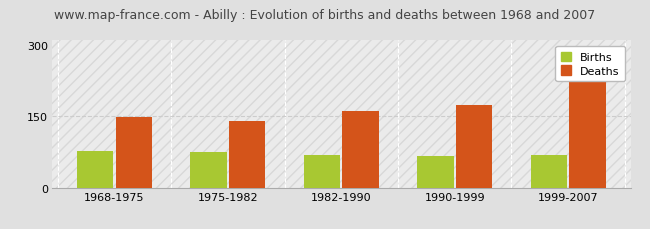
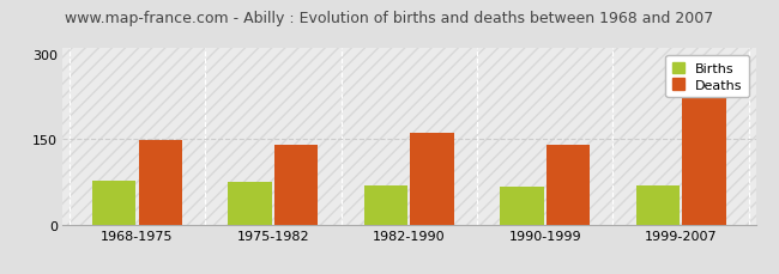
Deaths/1990-1999: 175 -> 140
